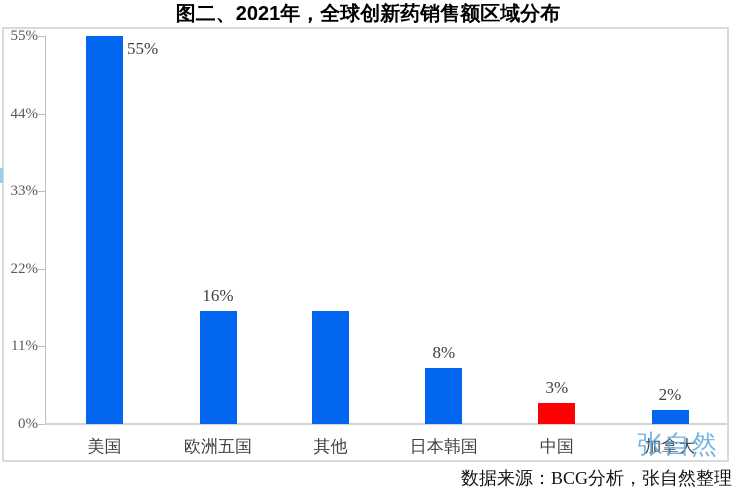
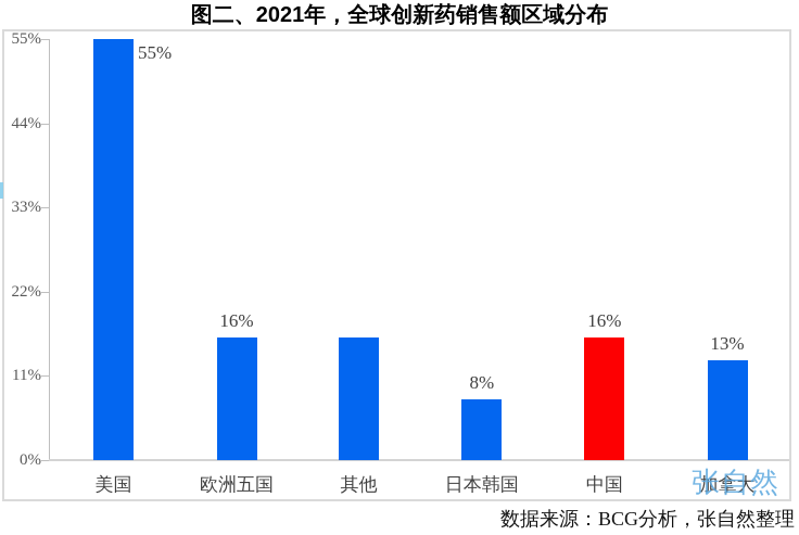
中国: 3% -> 16%
加拿大: 2% -> 13%
